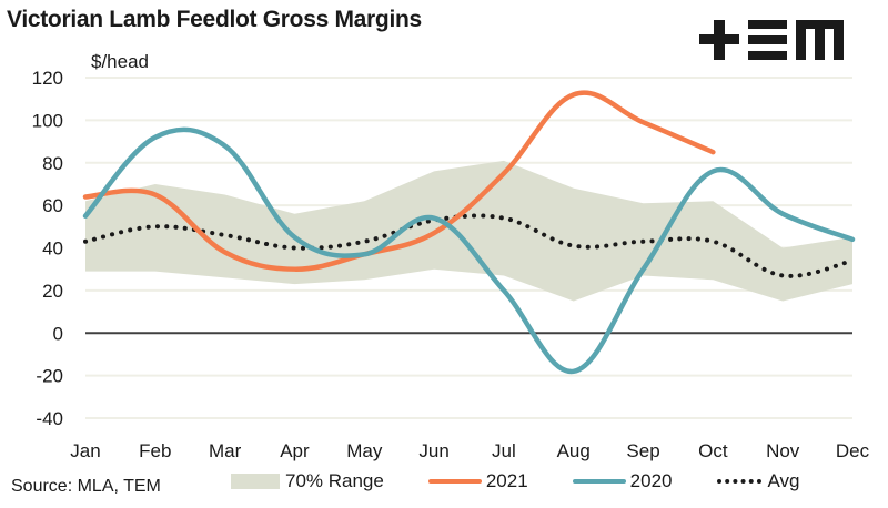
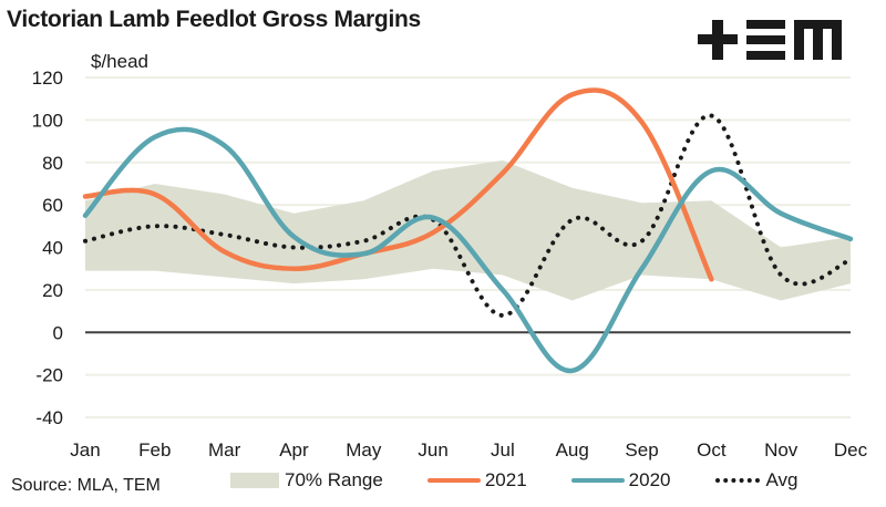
Avg/Jul: 54 -> 8
Avg/Aug: 41 -> 53
2021/Oct: 85 -> 25
Avg/Oct: 43 -> 102
